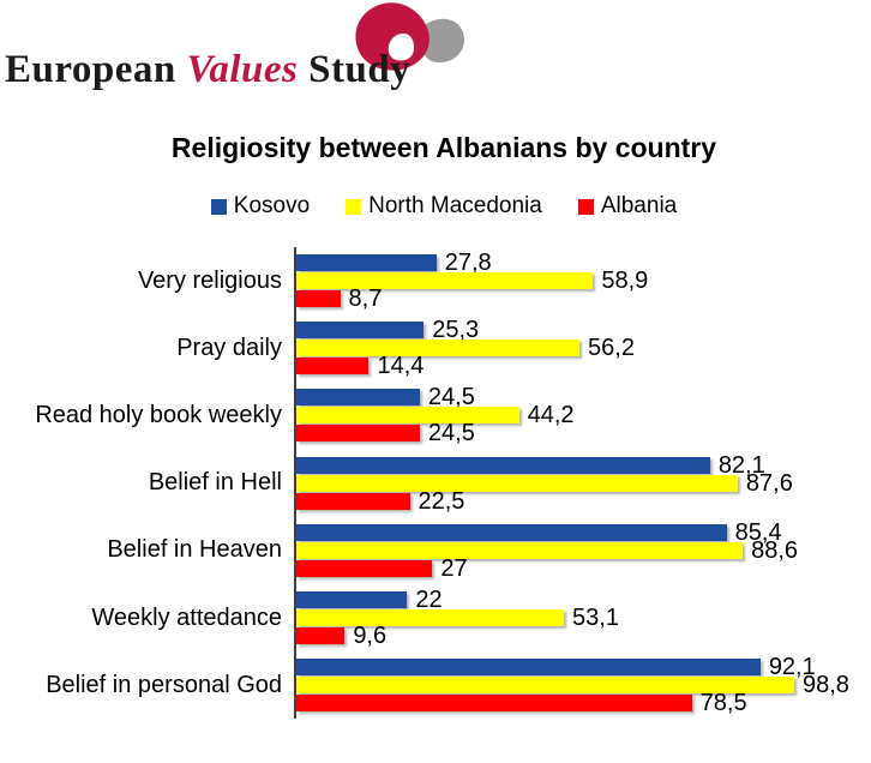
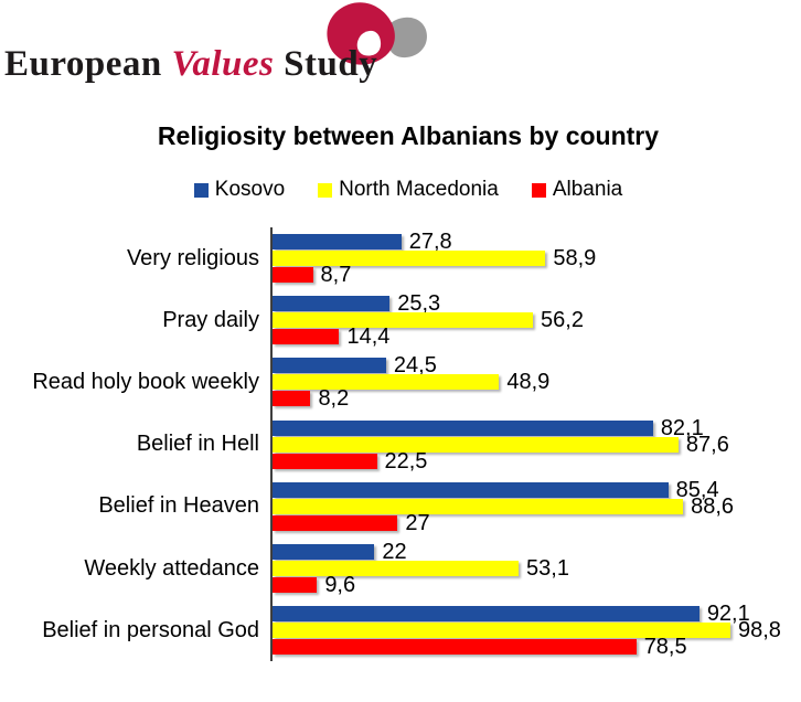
North Macedonia/Read holy book weekly: 44,2 -> 48,9
Albania/Read holy book weekly: 24,5 -> 8,2
